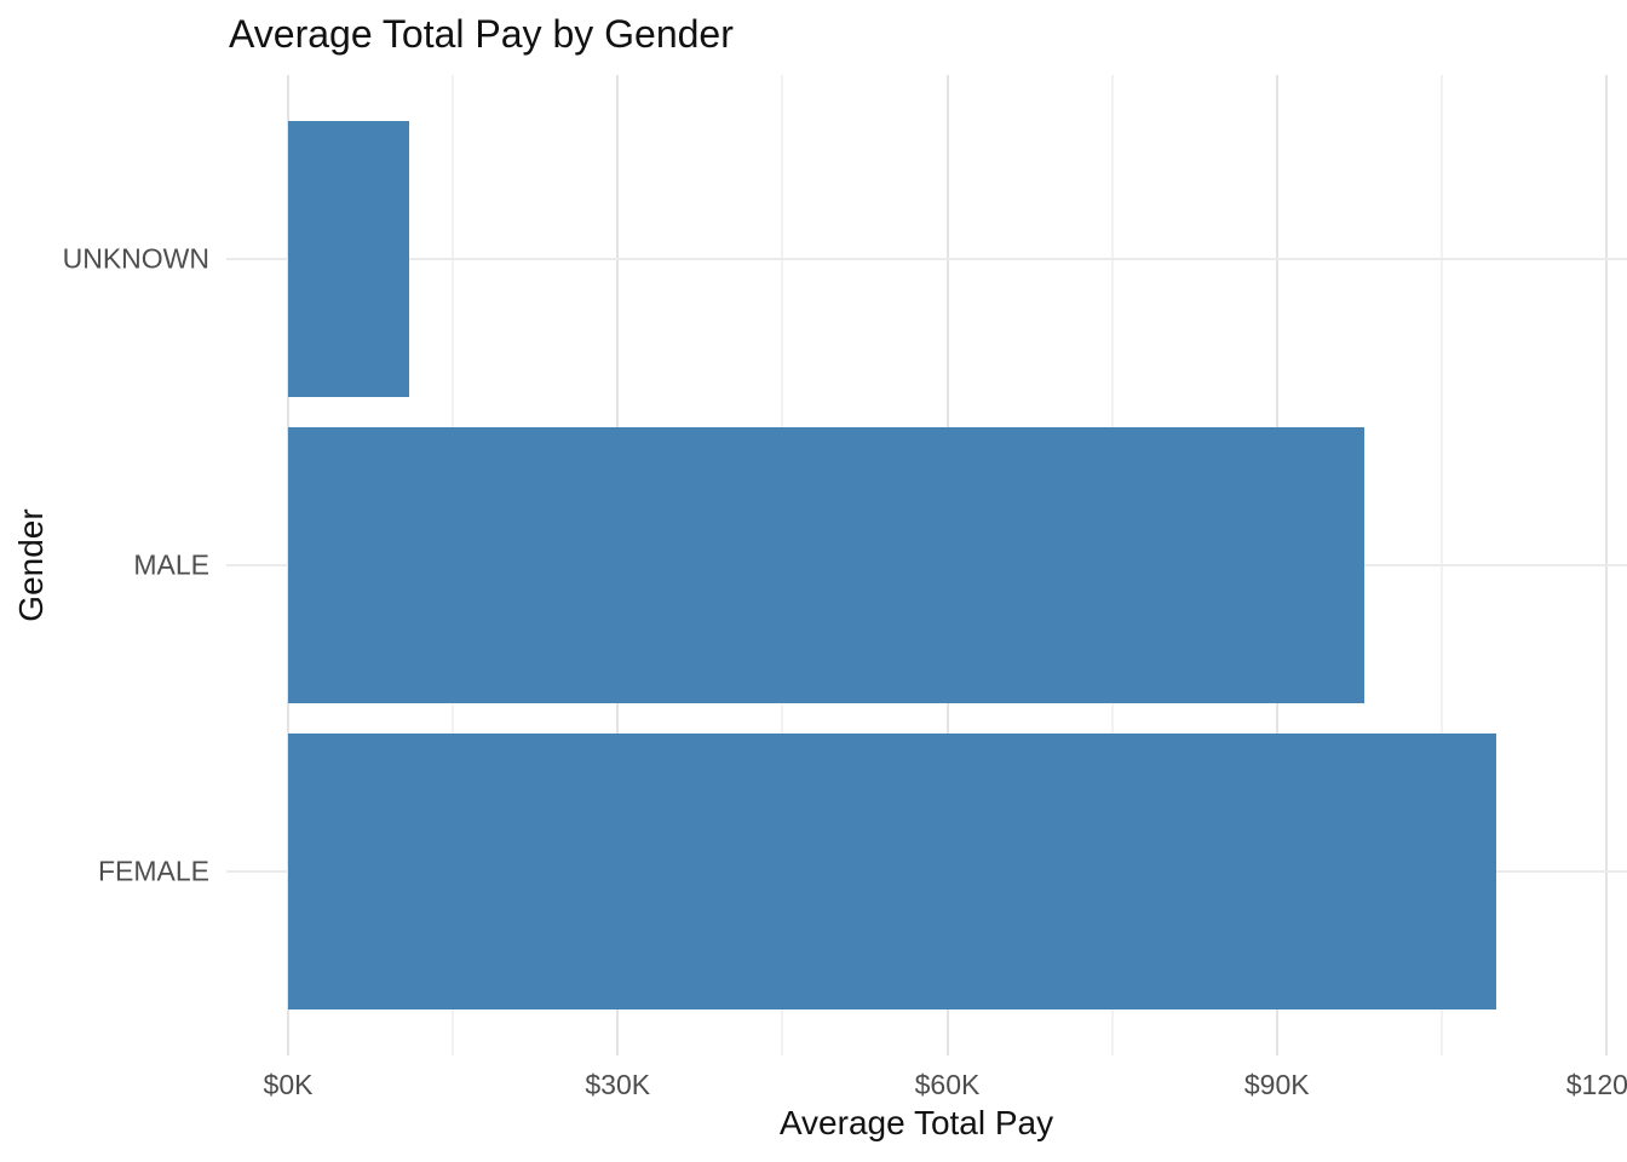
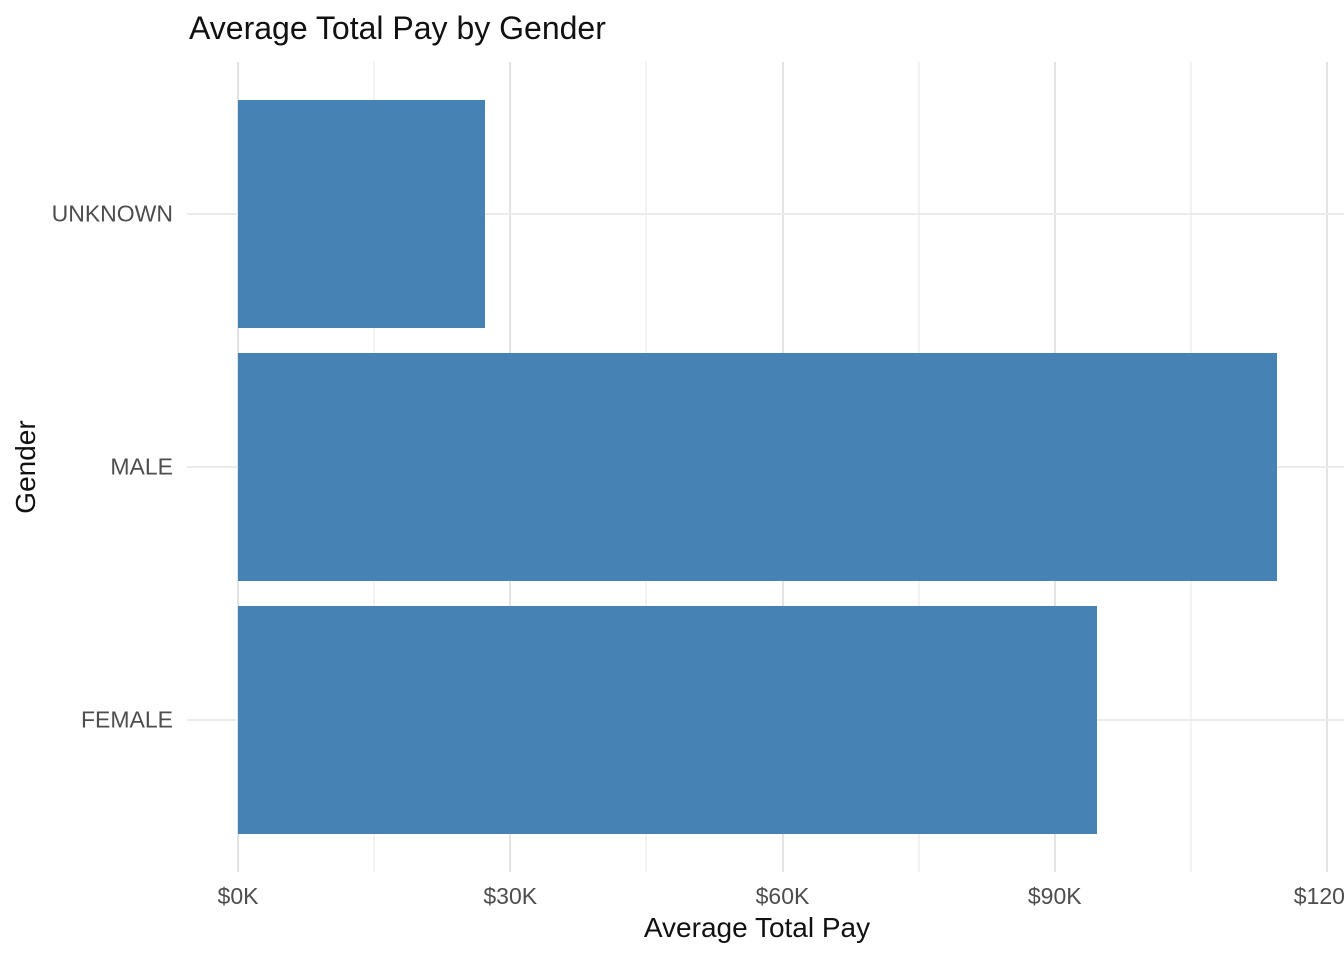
UNKNOWN: $11K -> $27K
MALE: $98K -> $114K
FEMALE: $110K -> $95K
